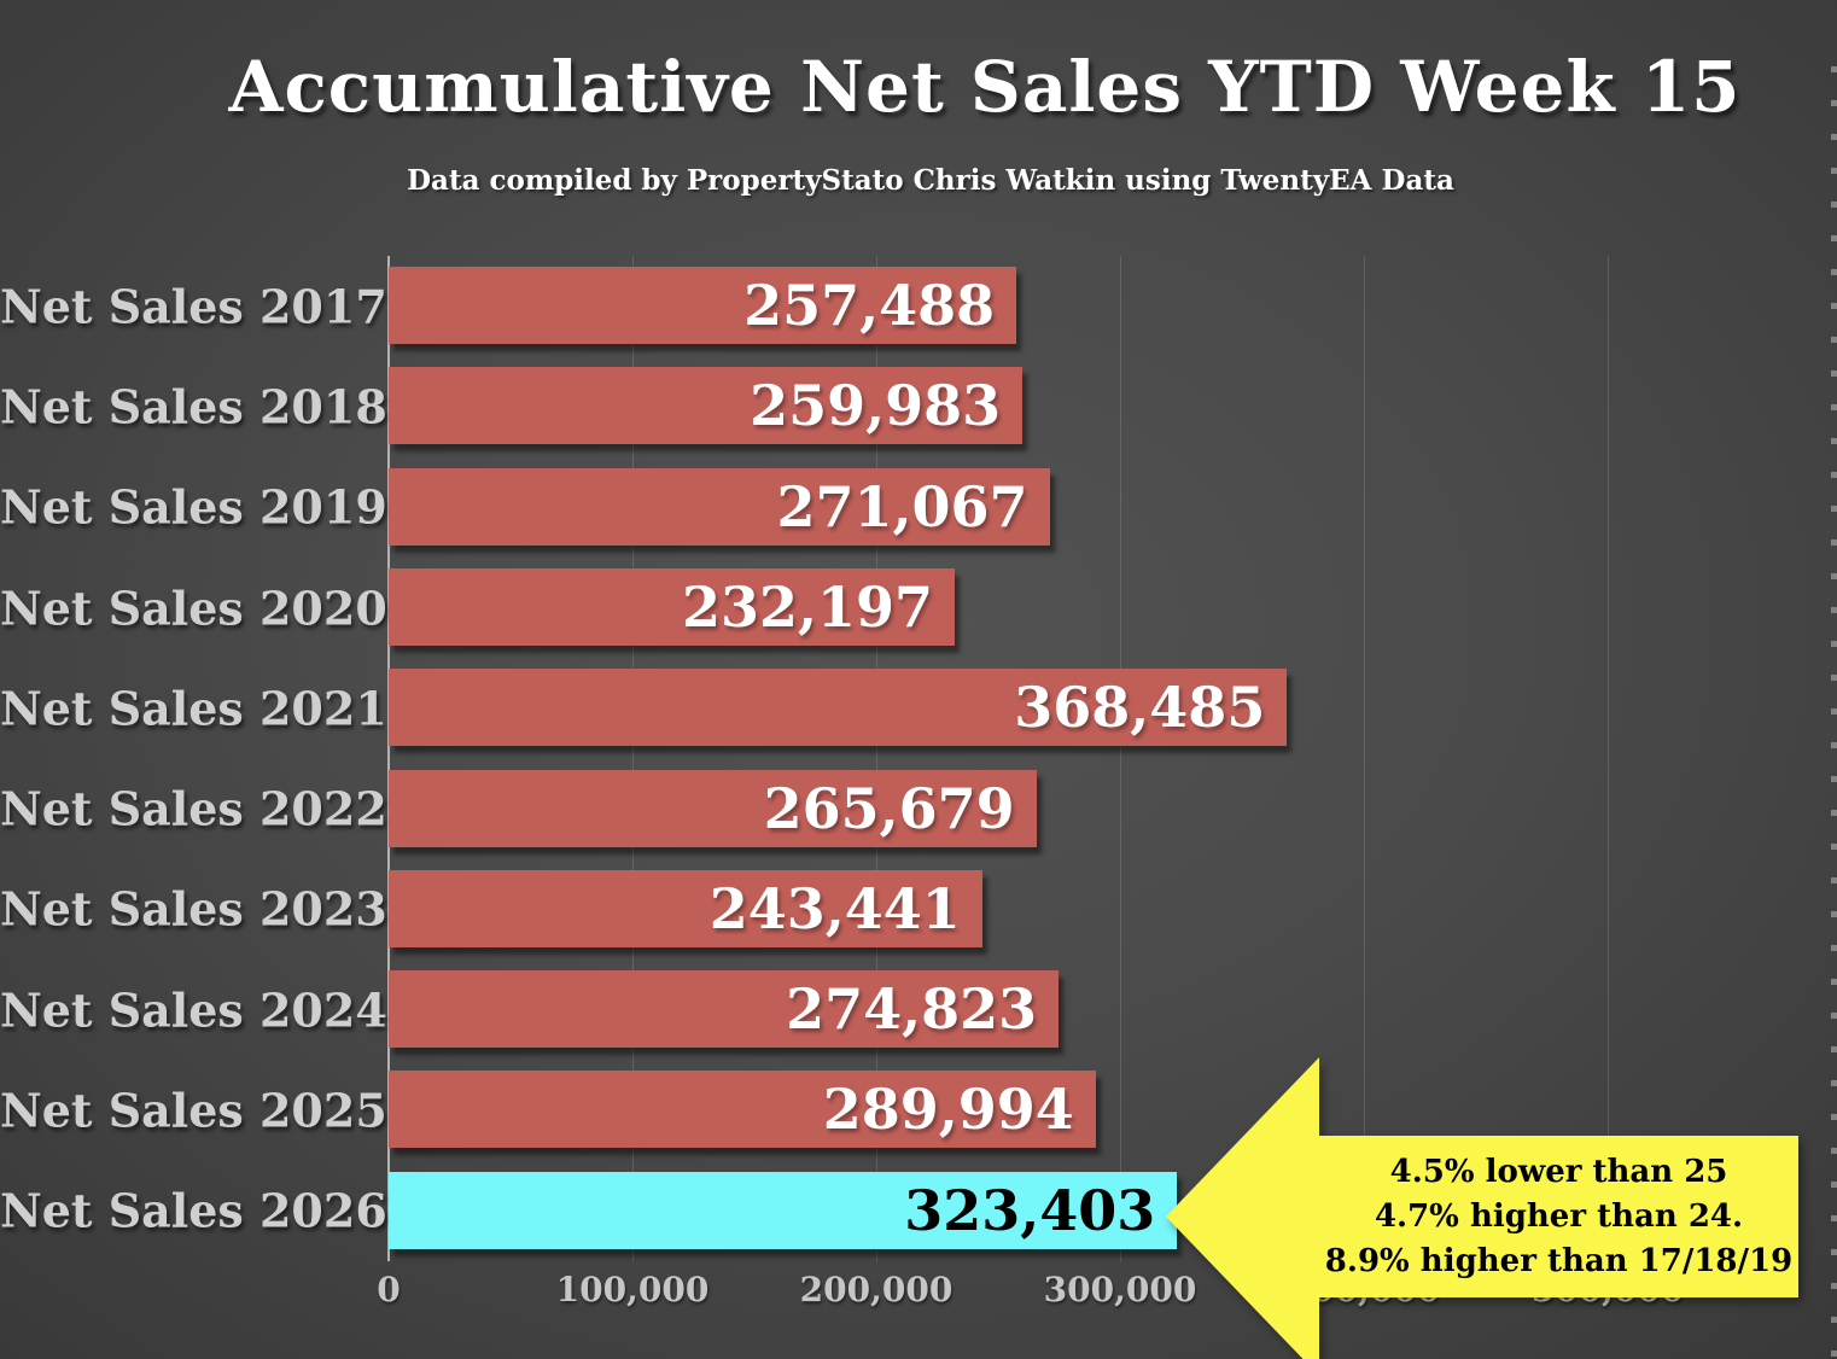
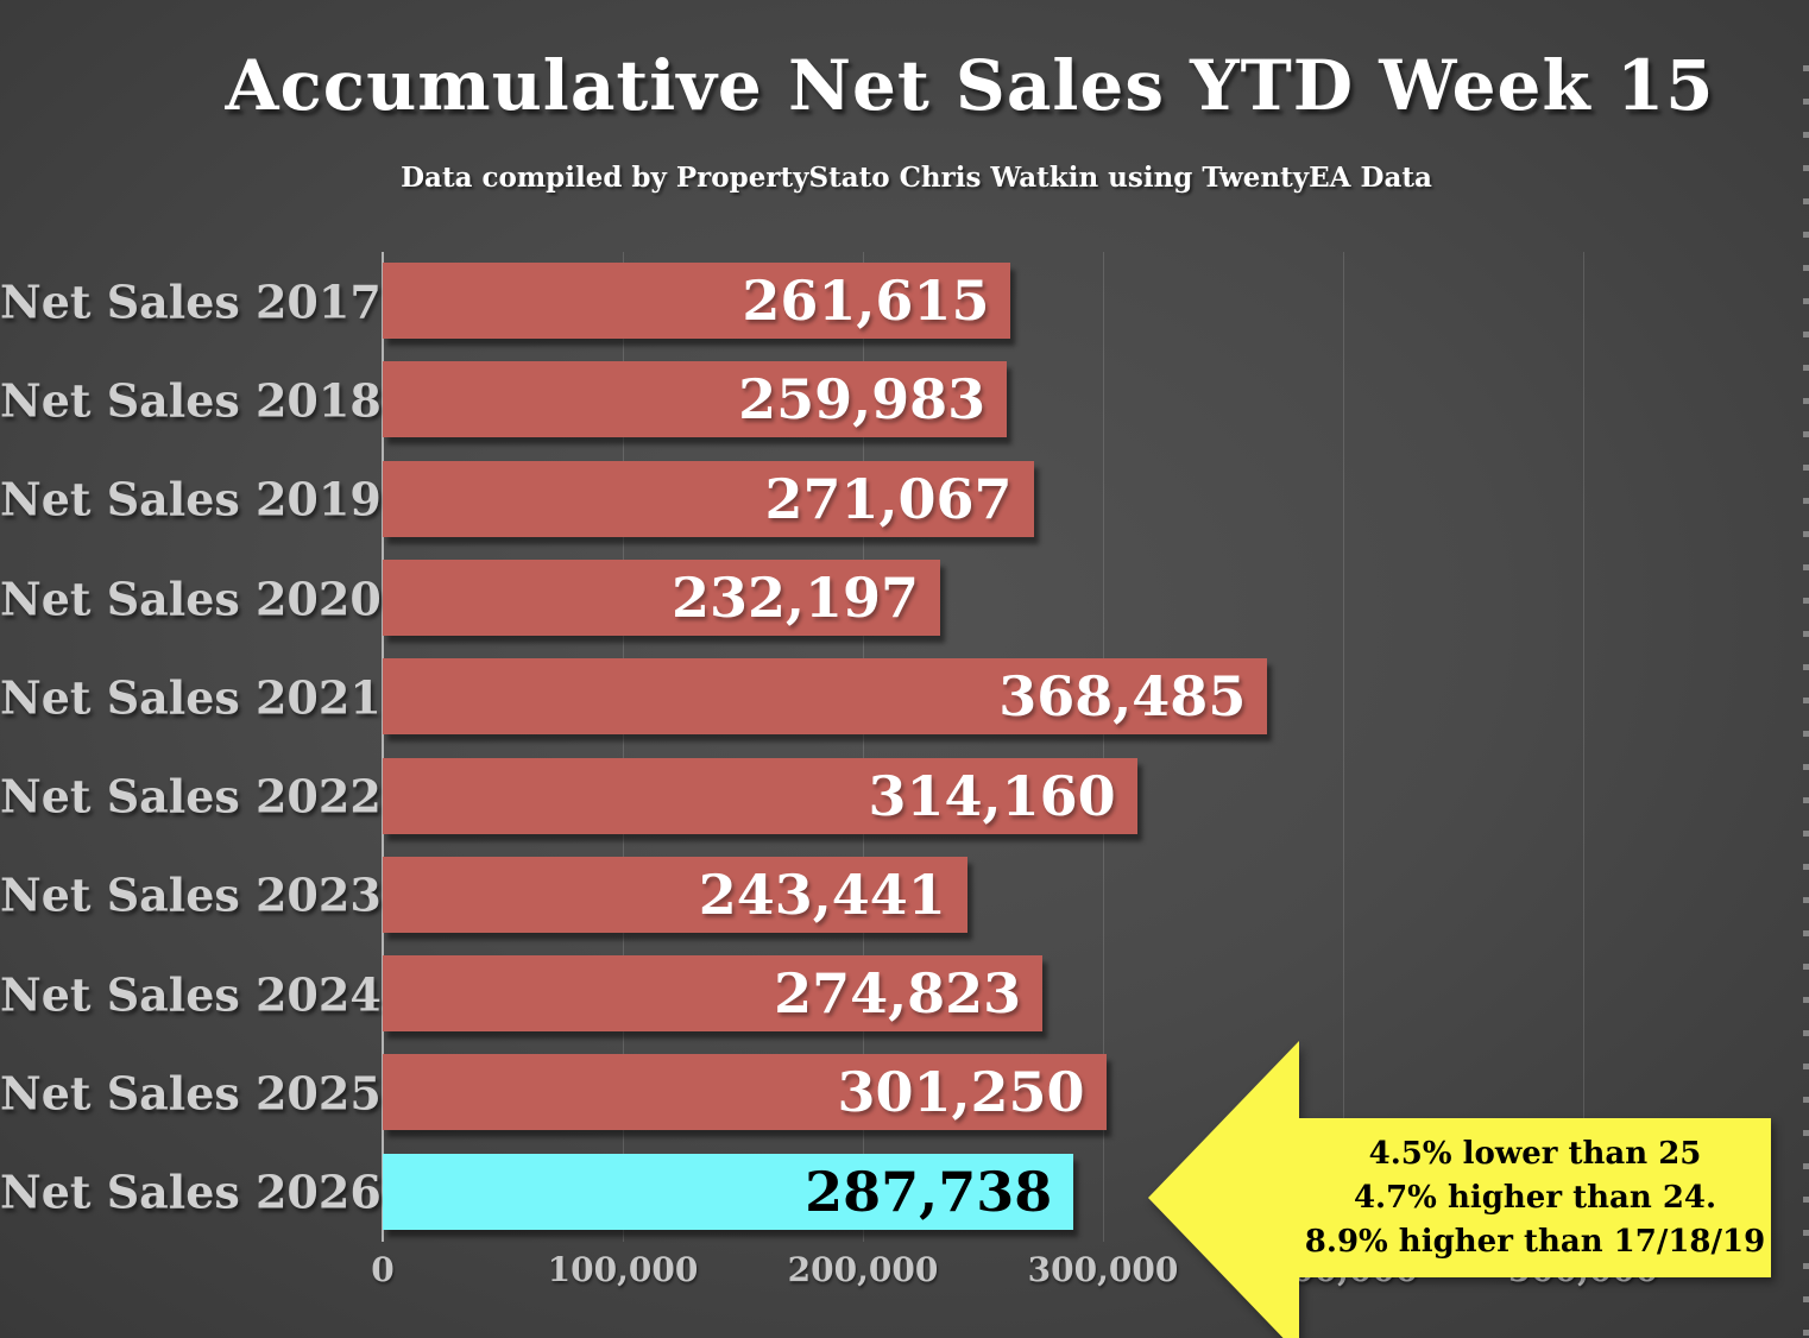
Net Sales 2017: 257,488 -> 261,615
Net Sales 2022: 265,679 -> 314,160
Net Sales 2025: 289,994 -> 301,250
Net Sales 2026: 323,403 -> 287,738
